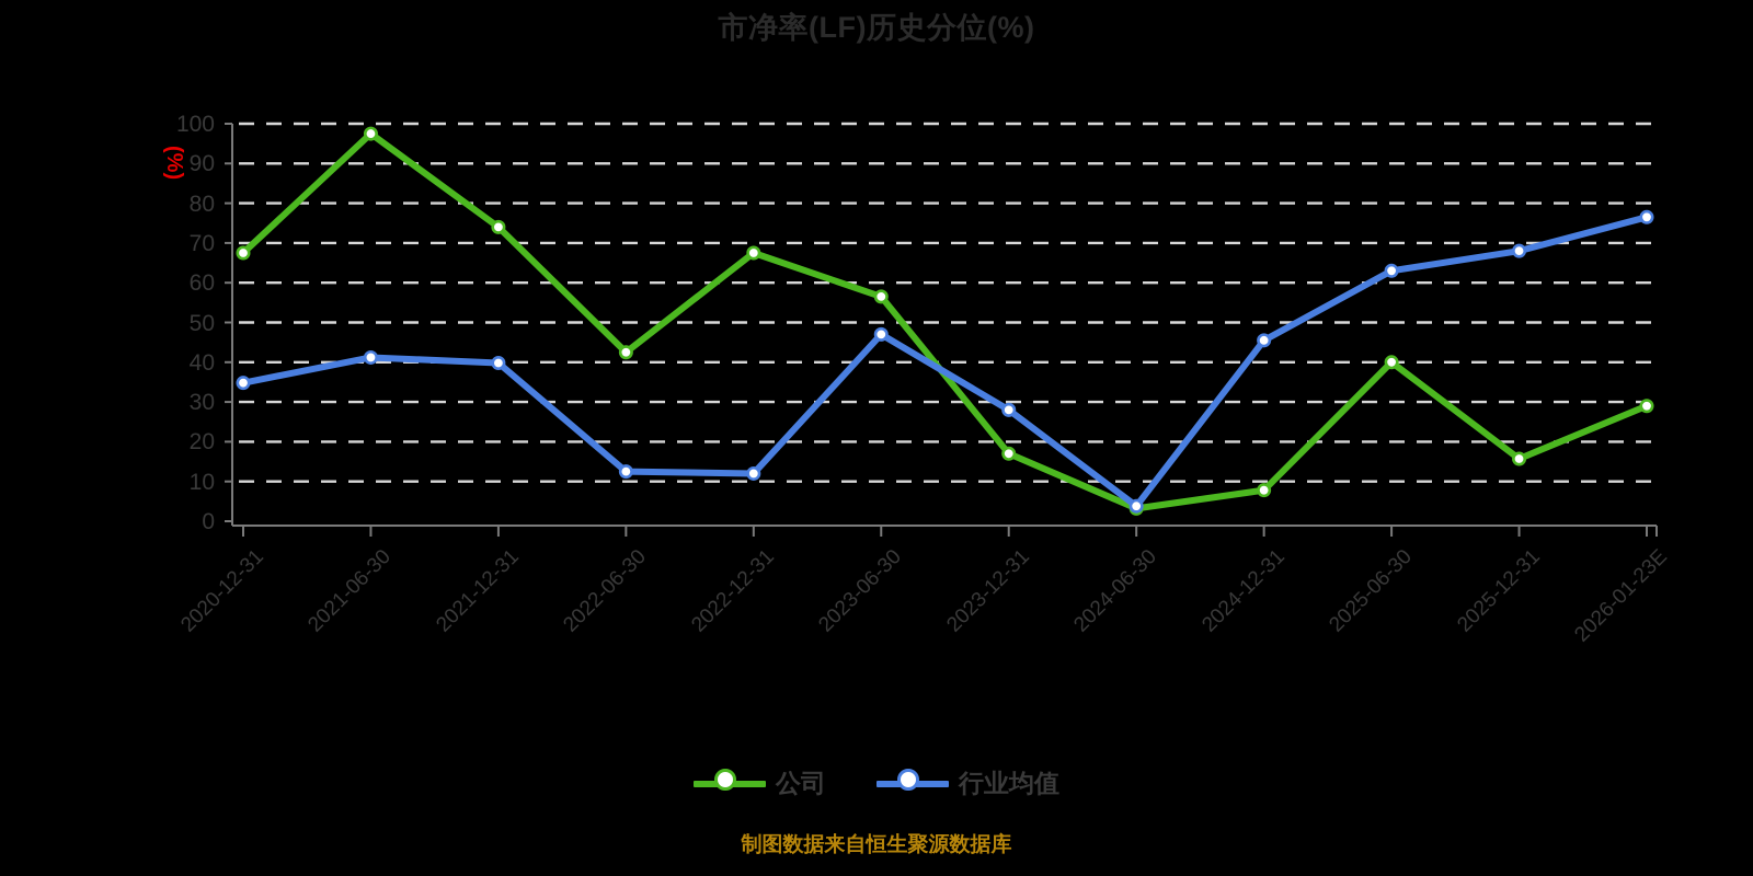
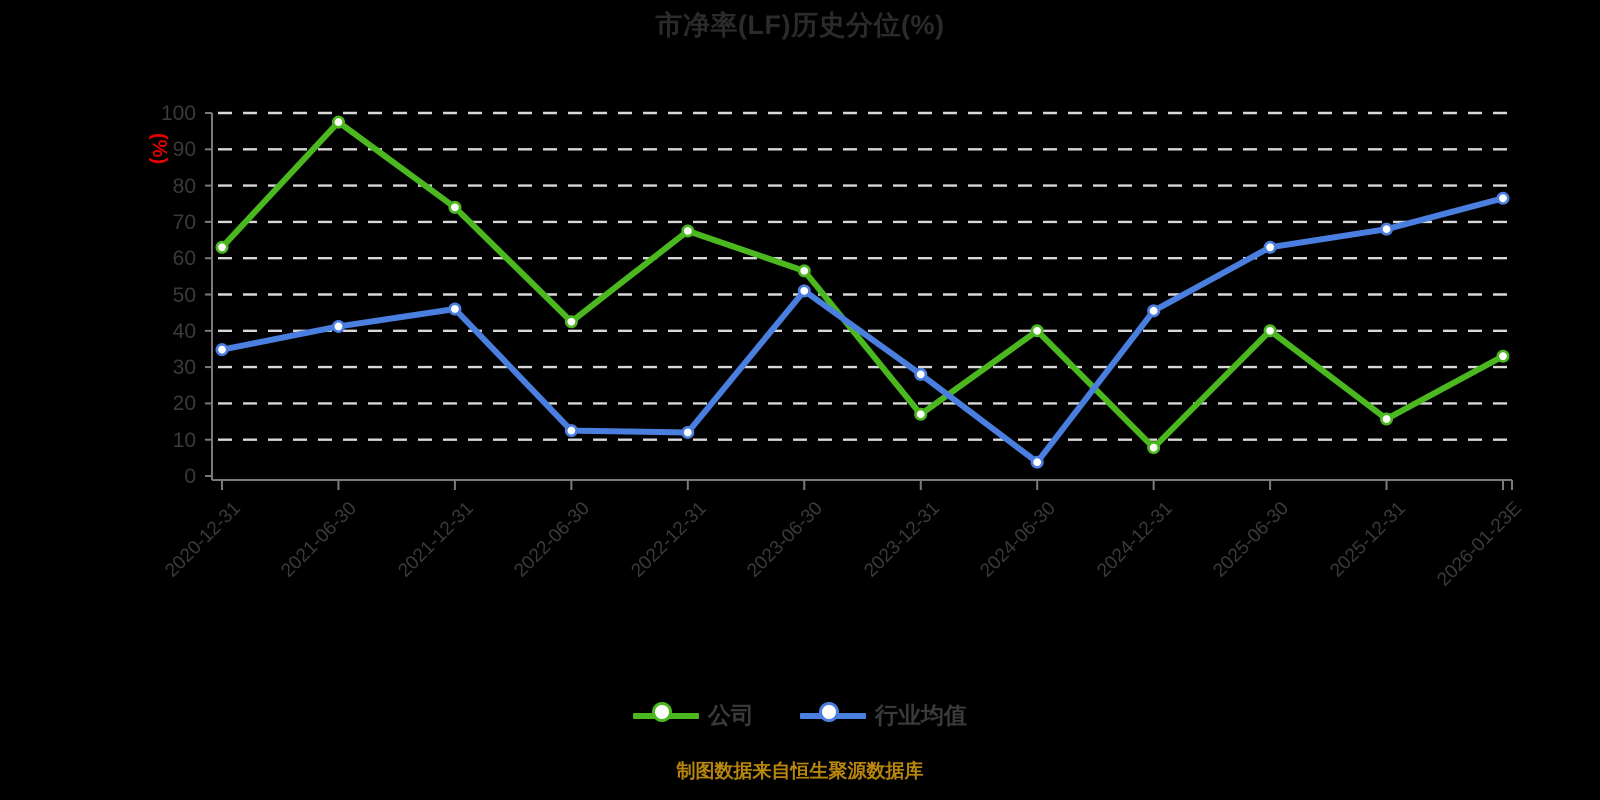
公司/2020-12-31: 68 -> 63
行业均值/2021-12-31: 40 -> 46
行业均值/2023-06-30: 47 -> 51
公司/2024-06-30: 3 -> 40
公司/2026-01-23E: 29 -> 33
